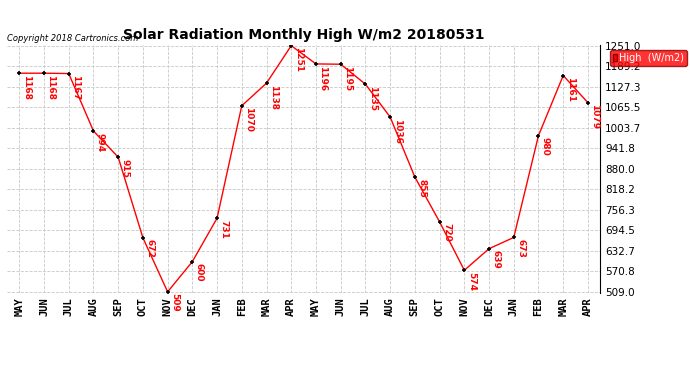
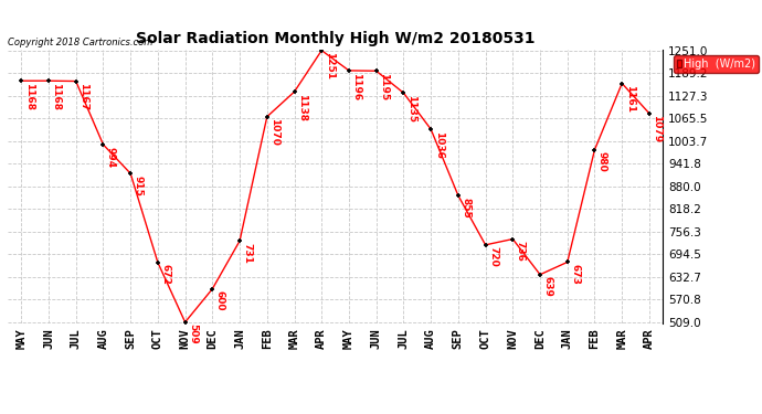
NOV: 574 -> 736
